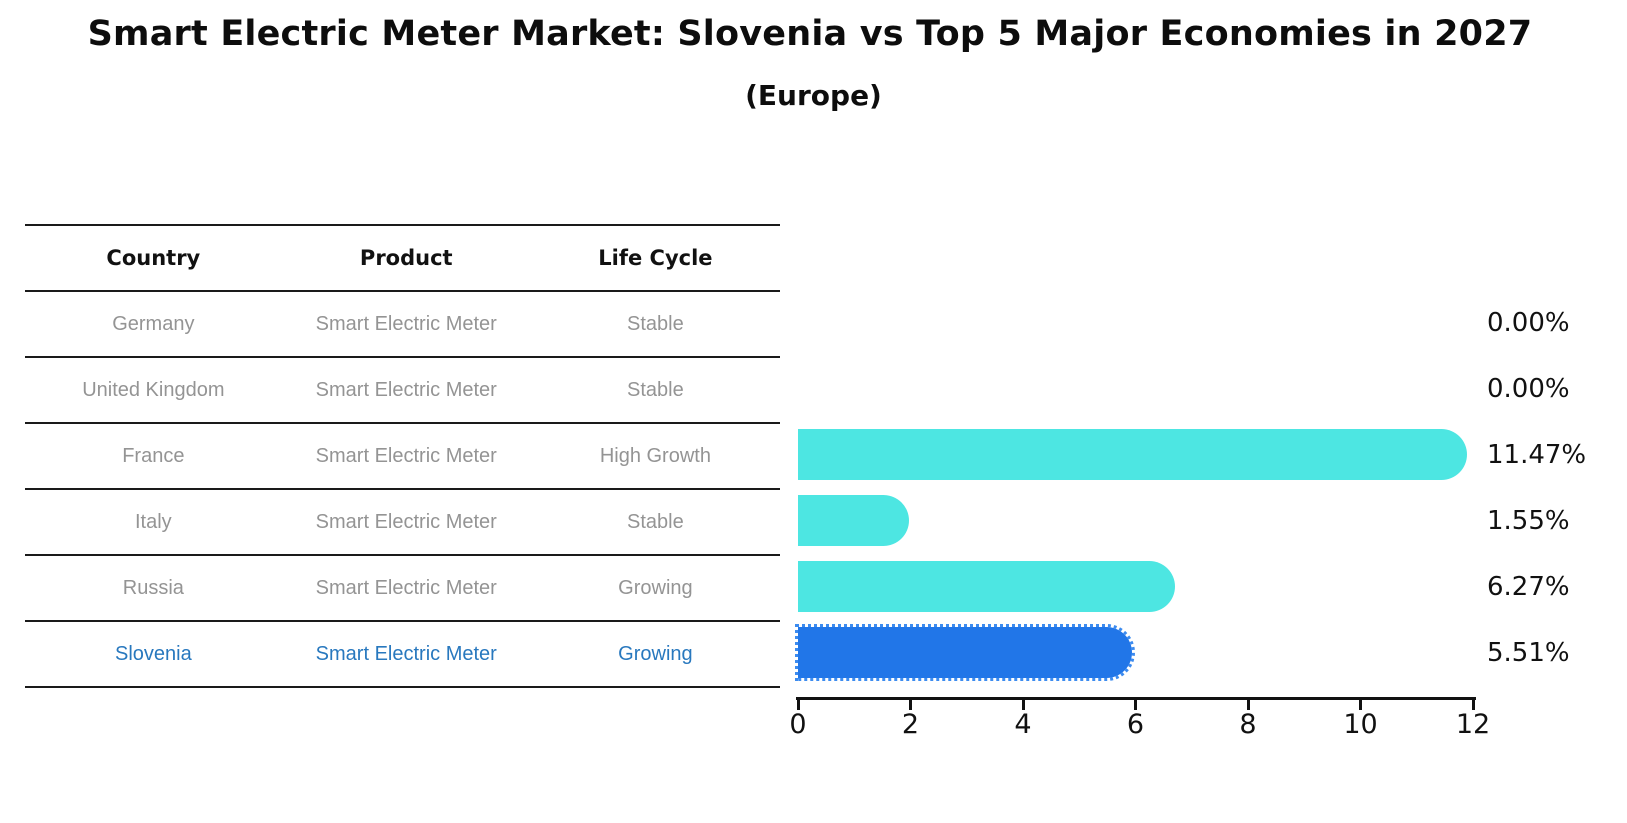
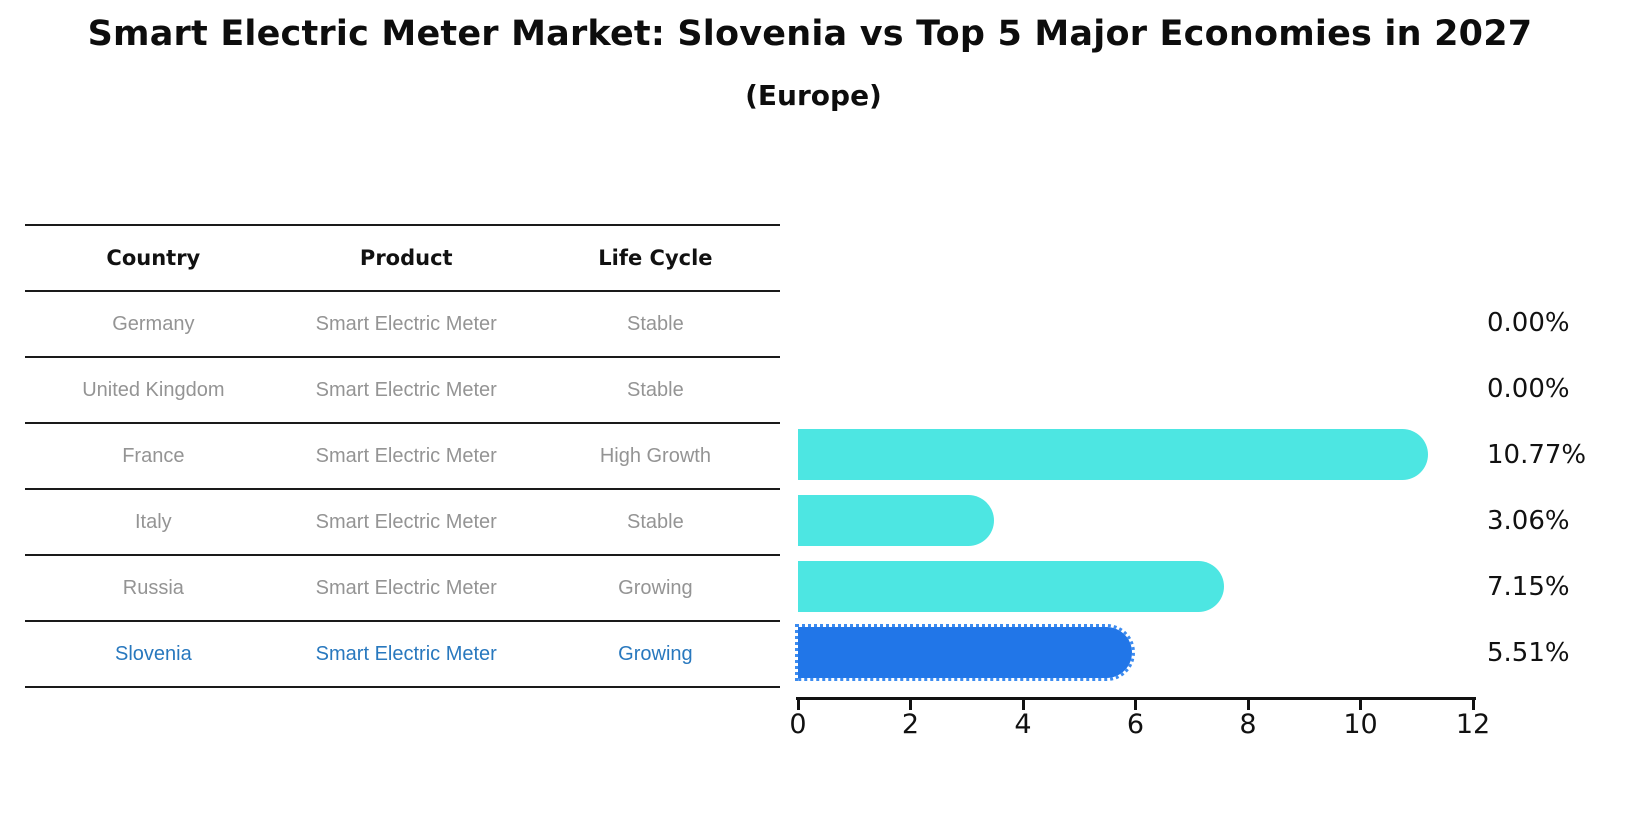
France: 11.47% -> 10.77%
Italy: 1.55% -> 3.06%
Russia: 6.27% -> 7.15%
